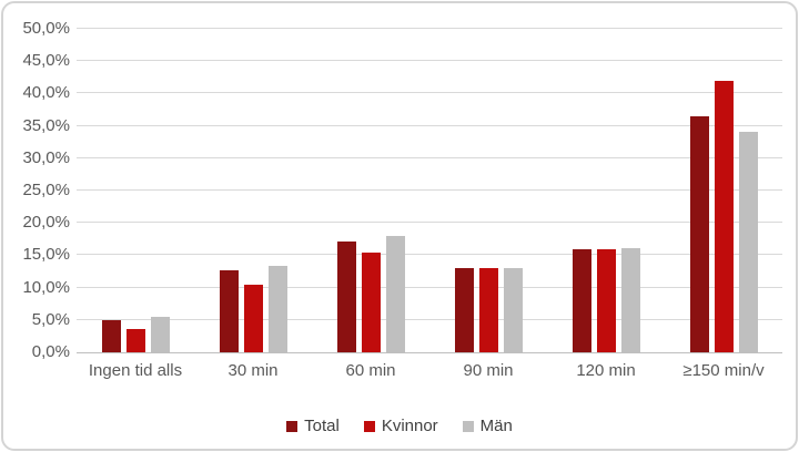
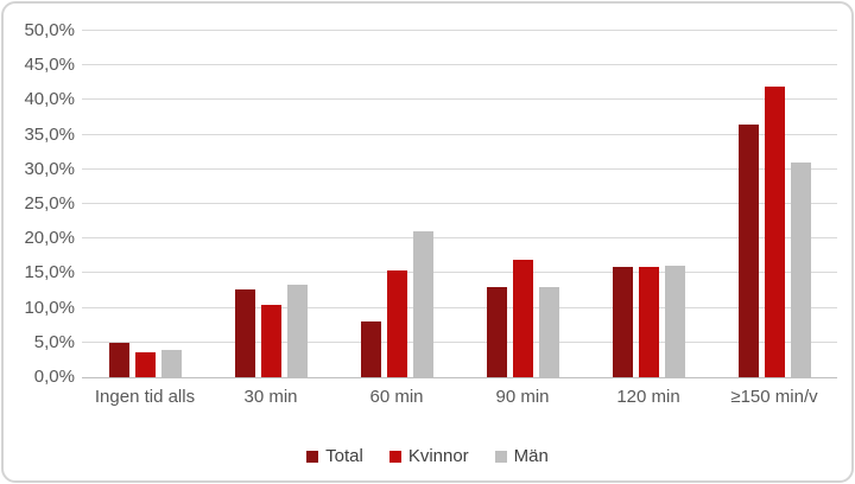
Män/Ingen tid alls: 6% -> 4%
Total/60 min: 17% -> 8%
Män/60 min: 18% -> 21%
Kvinnor/90 min: 13% -> 17%
Män/≥150 min/v: 34% -> 31%
